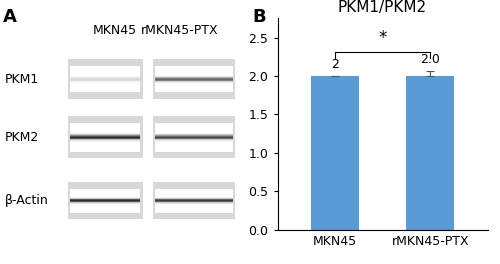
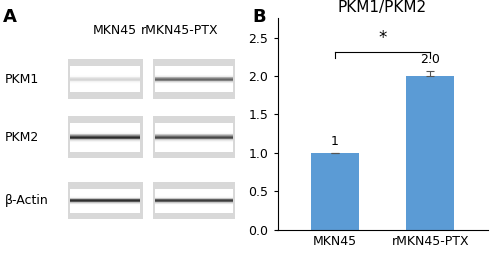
MKN45: 2 -> 1
